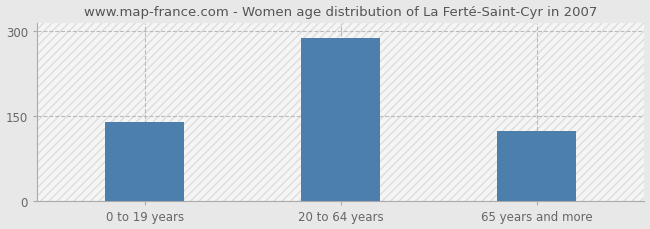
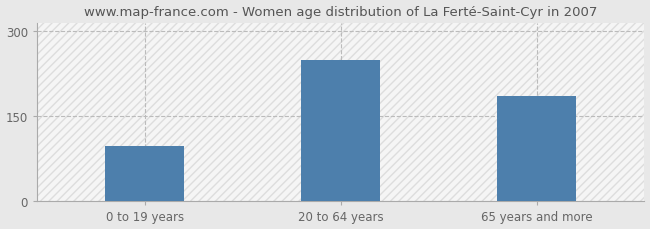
0 to 19 years: 140 -> 98
20 to 64 years: 288 -> 250
65 years and more: 125 -> 186
